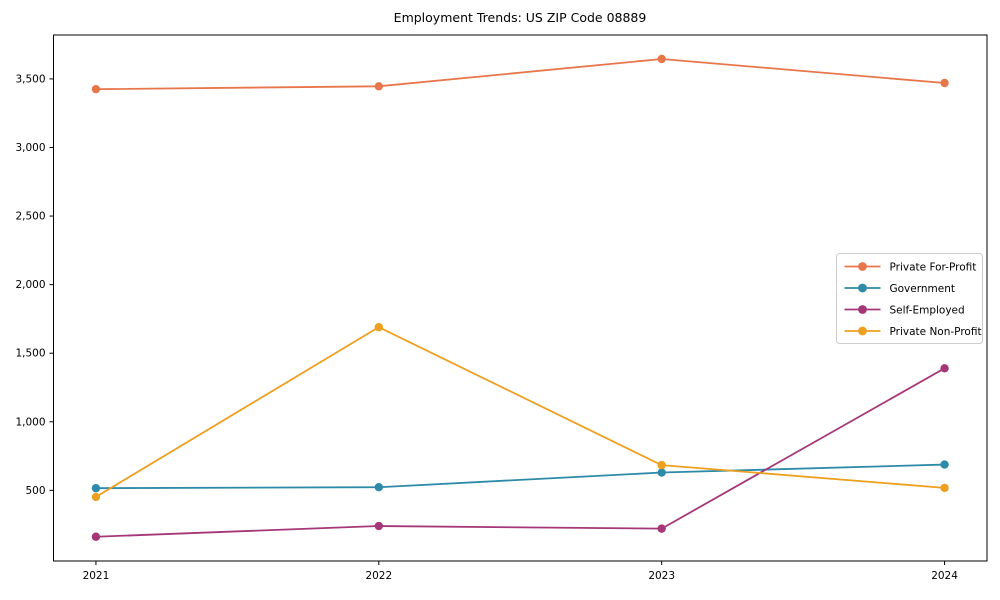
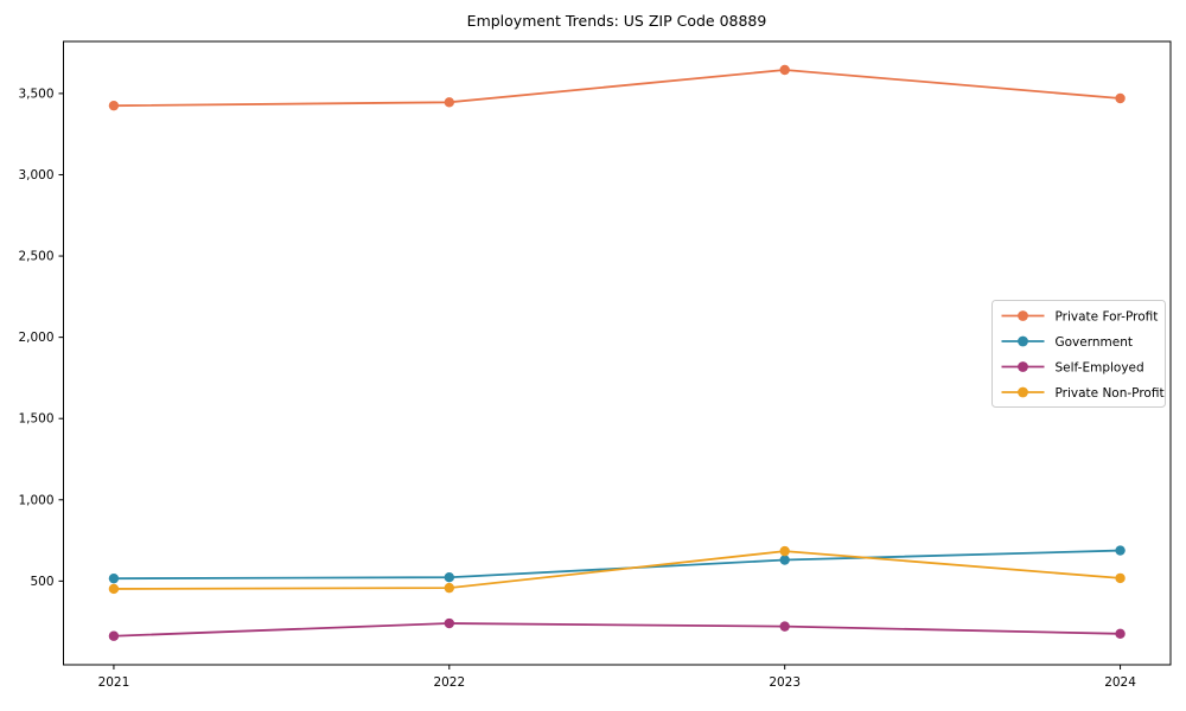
Private Non-Profit/2022: 1690 -> 460
Self-Employed/2024: 1390 -> 180
